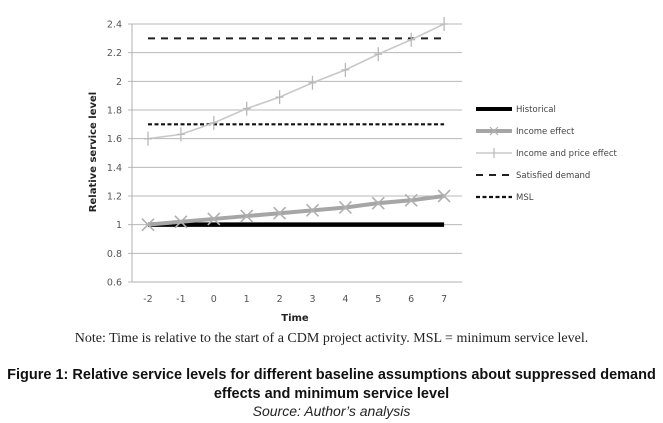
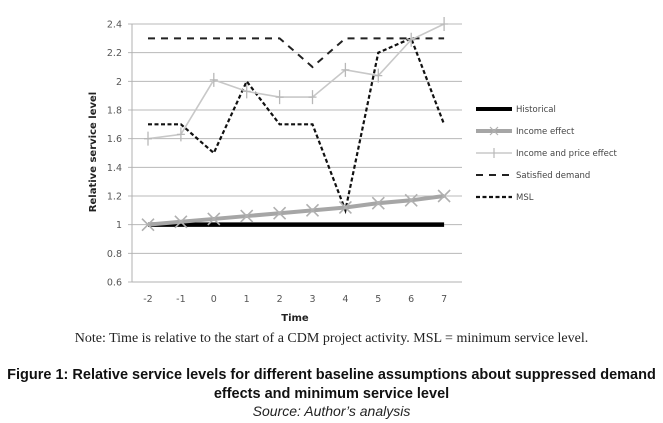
Income and price effect/0: 1.71 -> 2.01
MSL/0: 1.7 -> 1.5
Income and price effect/1: 1.81 -> 1.93
MSL/1: 1.7 -> 2.0
Income and price effect/3: 1.99 -> 1.89
Satisfied demand/3: 2.3 -> 2.1
MSL/4: 1.7 -> 1.1
Income and price effect/5: 2.19 -> 2.04
MSL/5: 1.7 -> 2.2
MSL/6: 1.7 -> 2.3
